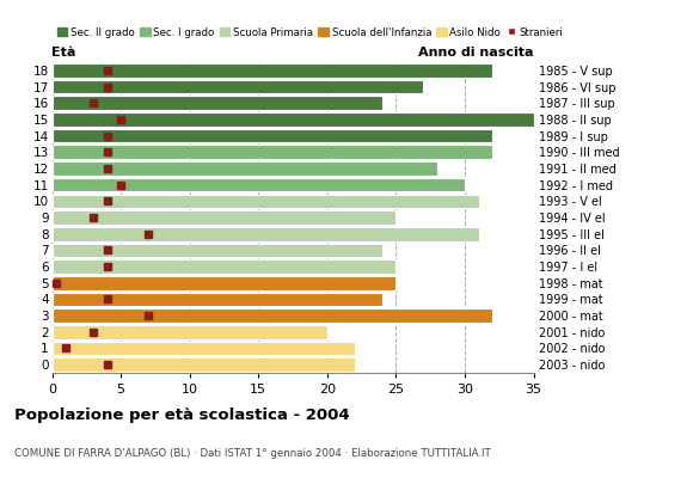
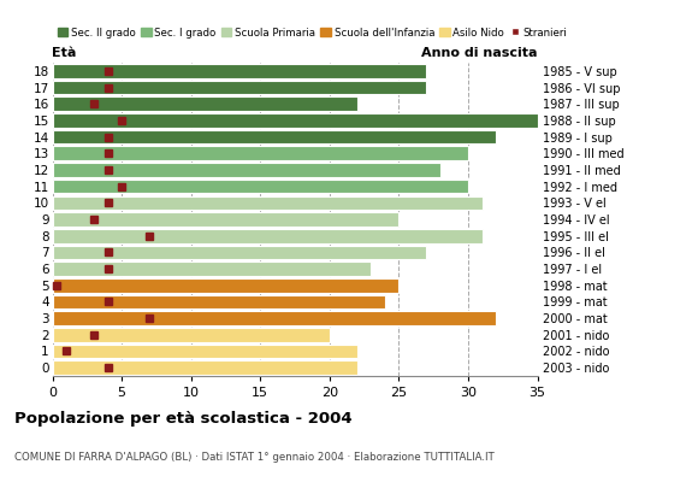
18: 32 -> 27
16: 24 -> 22
13: 32 -> 30
7: 24 -> 27
6: 25 -> 23
